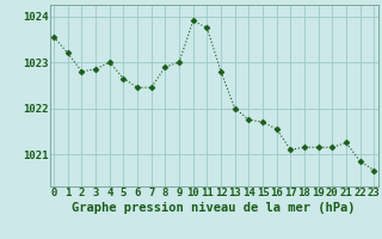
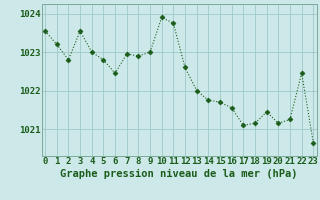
3: 1022.85 -> 1023.55
5: 1022.65 -> 1022.80
7: 1022.45 -> 1022.95
12: 1022.80 -> 1022.60
19: 1021.15 -> 1021.45
22: 1020.85 -> 1022.45
